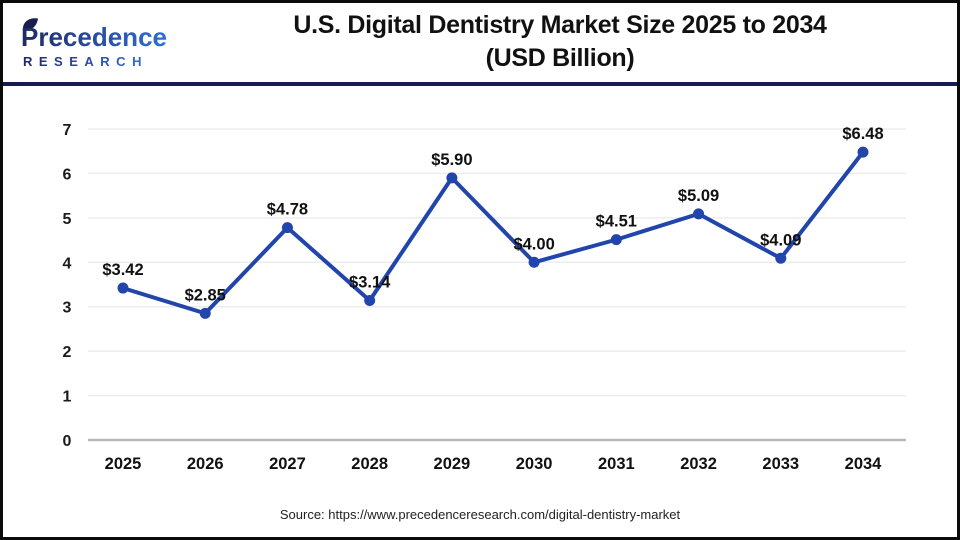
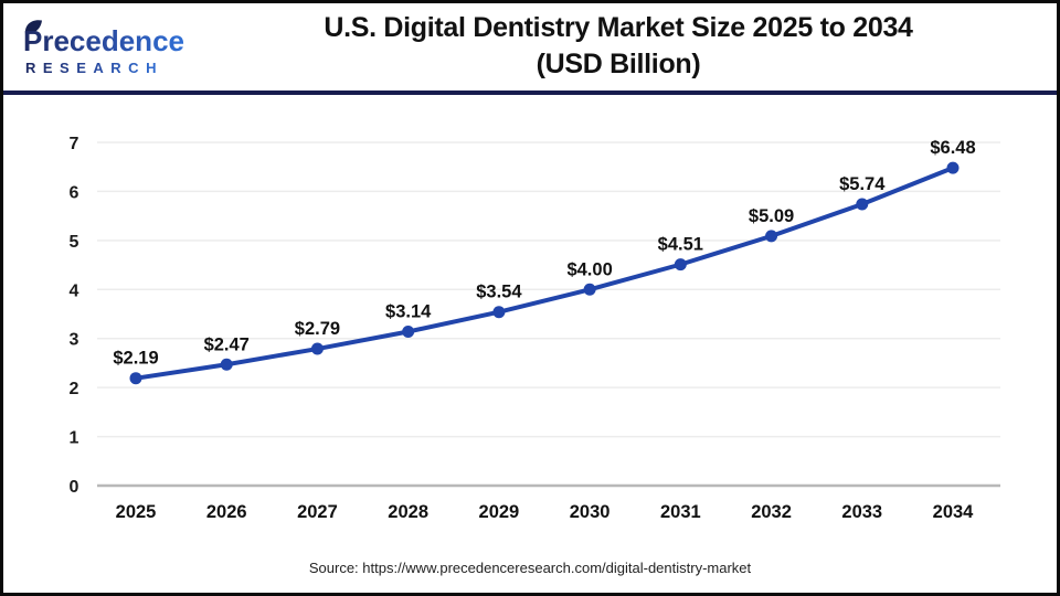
2025: $3.42 -> $2.19
2026: $2.85 -> $2.47
2027: $4.78 -> $2.79
2029: $5.90 -> $3.54
2033: $4.09 -> $5.74
